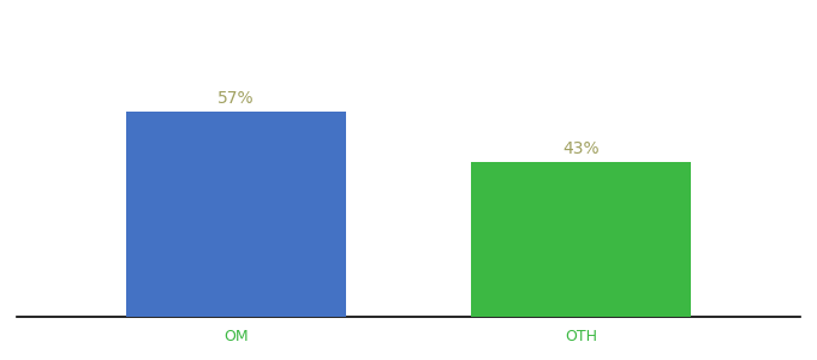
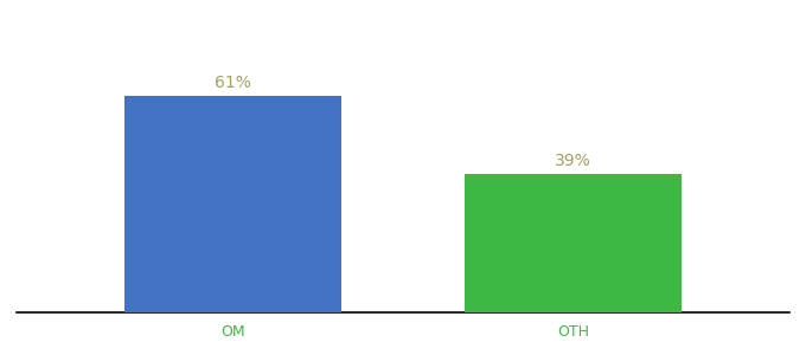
OM: 57% -> 61%
OTH: 43% -> 39%
